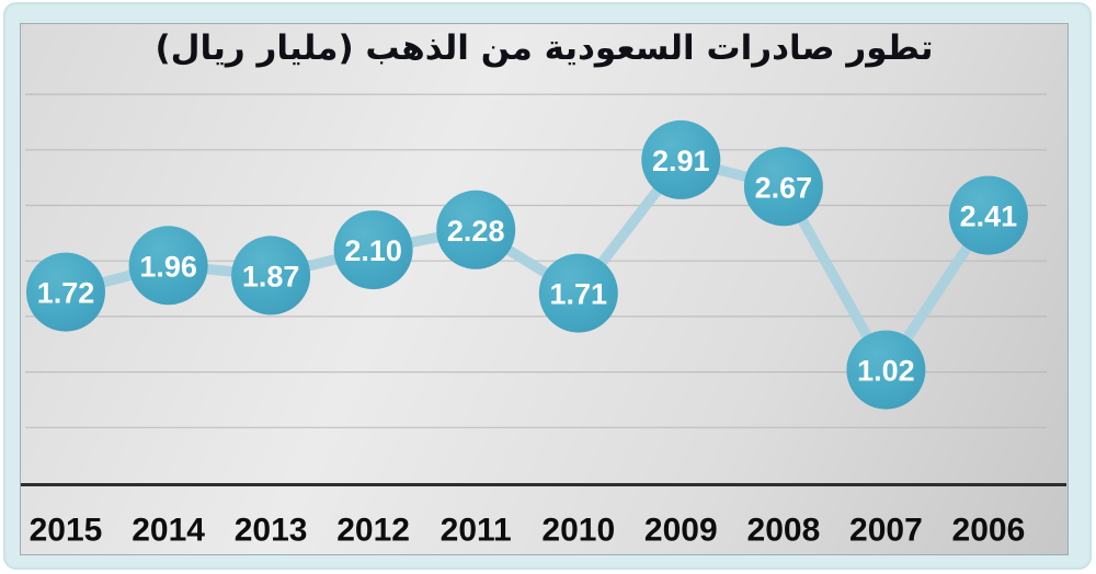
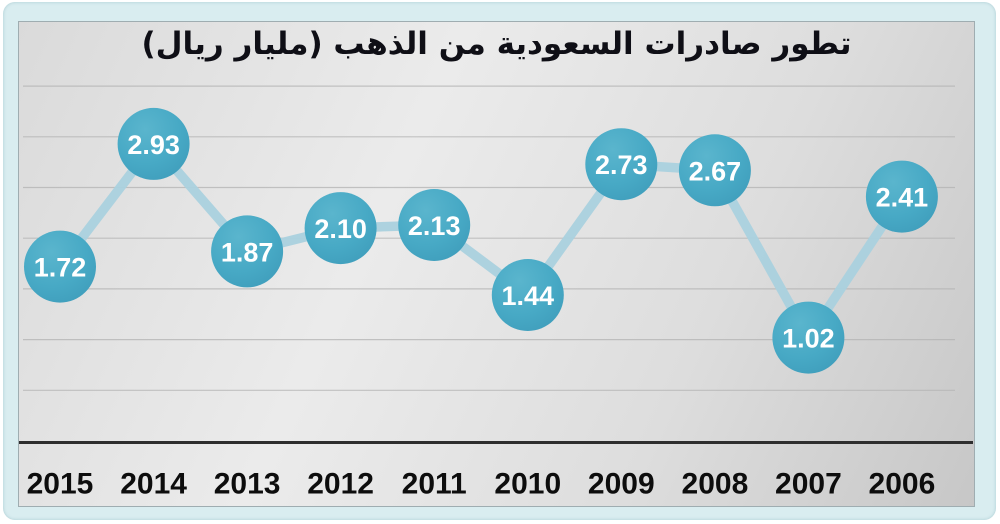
2014: 1.96 -> 2.93
2011: 2.28 -> 2.13
2010: 1.71 -> 1.44
2009: 2.91 -> 2.73
